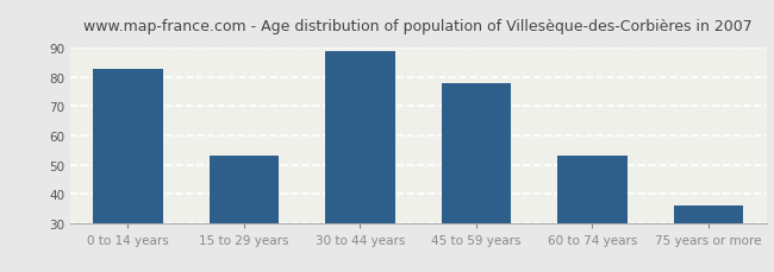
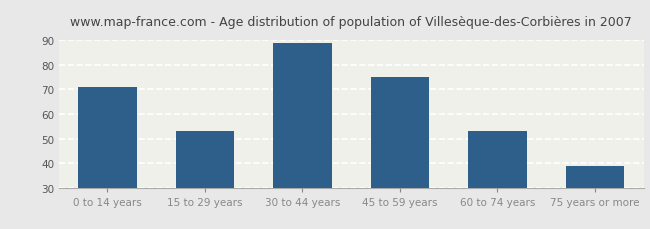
0 to 14 years: 83 -> 71
45 to 59 years: 78 -> 75
75 years or more: 36 -> 39
